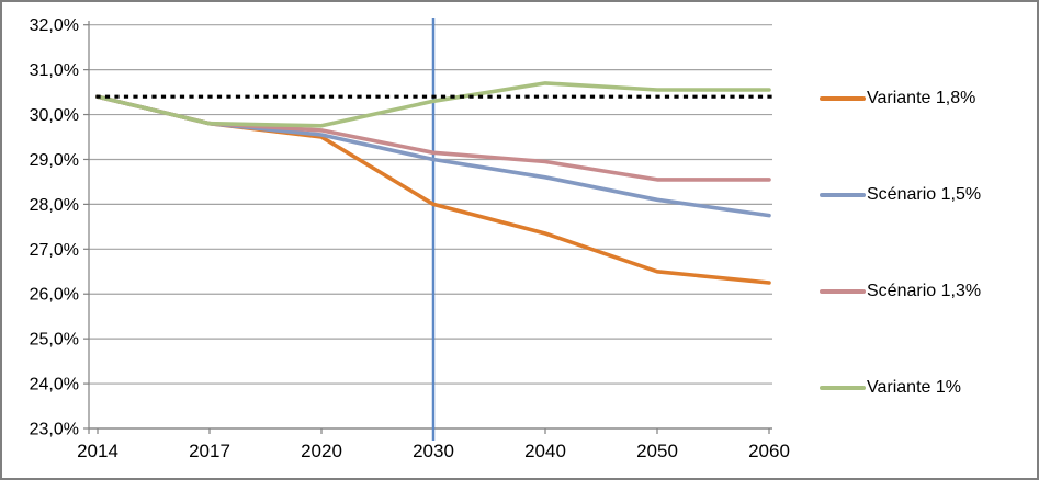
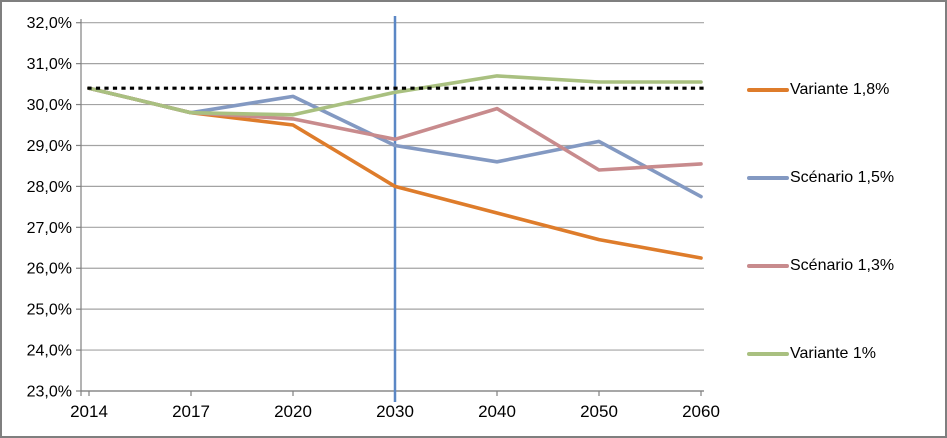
Scénario 1,5%/2020: 29,6% -> 30,2%
Scénario 1,3%/2040: 28,9% -> 29,9%
Variante 1,8%/2050: 26,5% -> 26,7%
Scénario 1,5%/2050: 28,1% -> 29,1%
Scénario 1,3%/2050: 28,6% -> 28,4%
